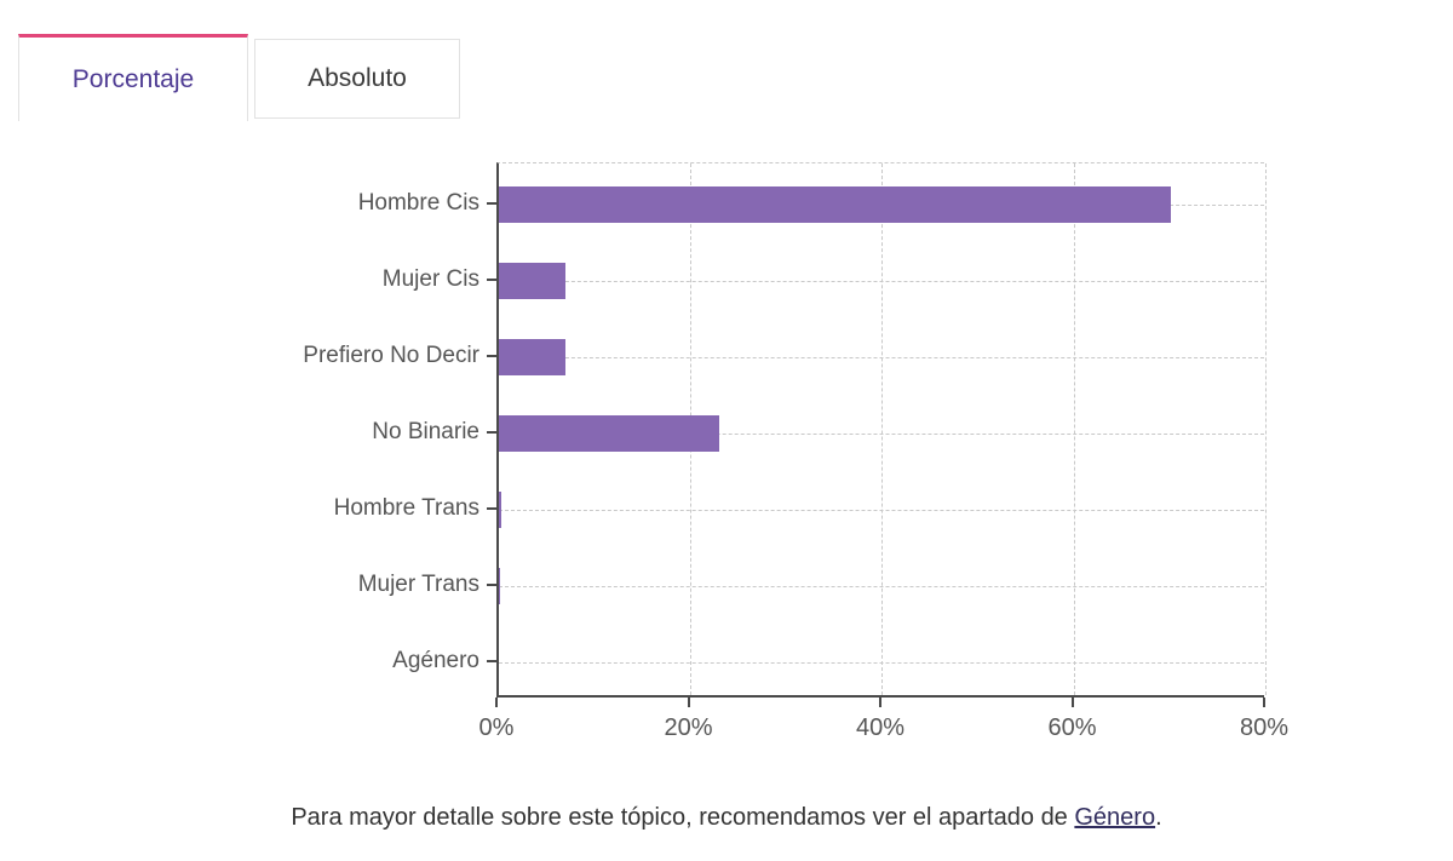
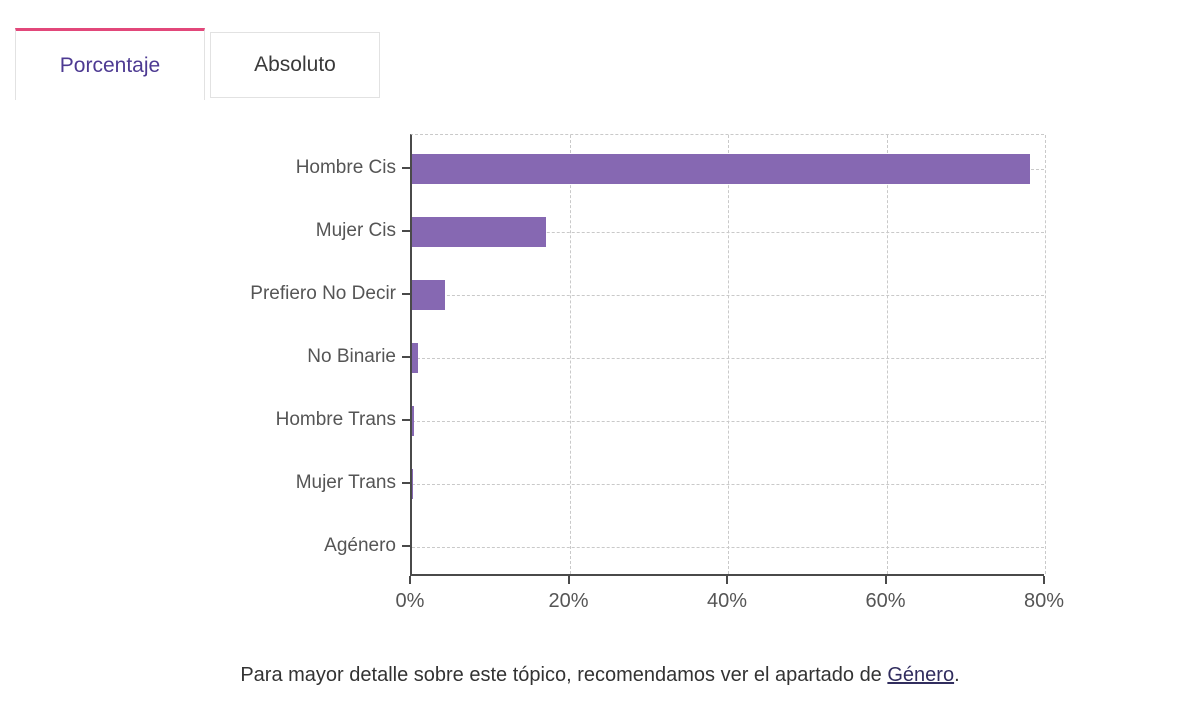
Hombre Cis: 70% -> 78%
Mujer Cis: 7% -> 17%
Prefiero No Decir: 7% -> 4%
No Binarie: 23% -> 1%
